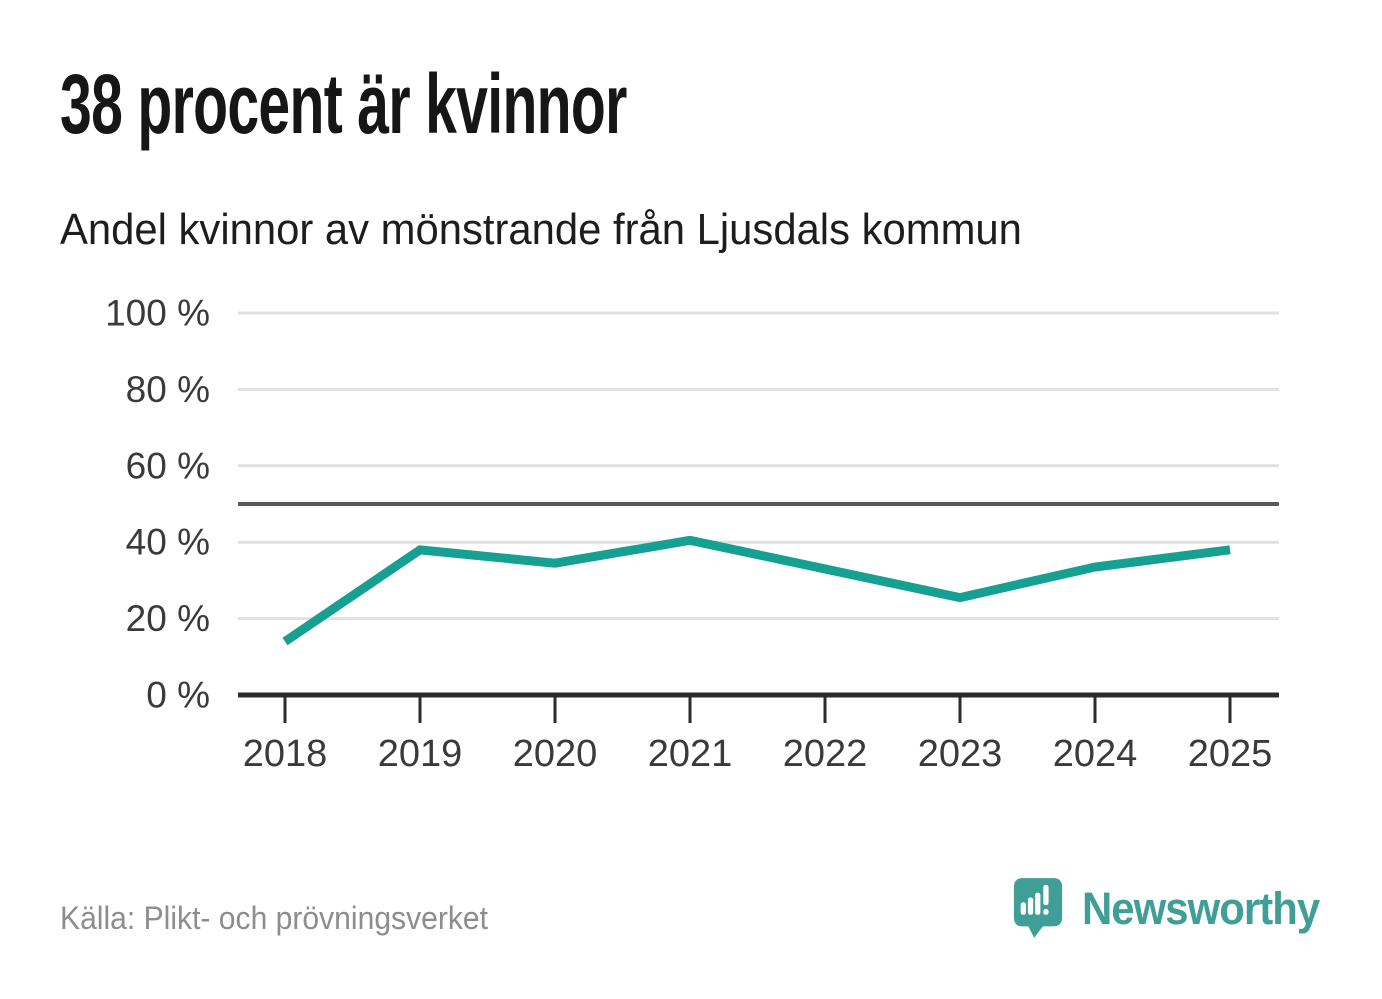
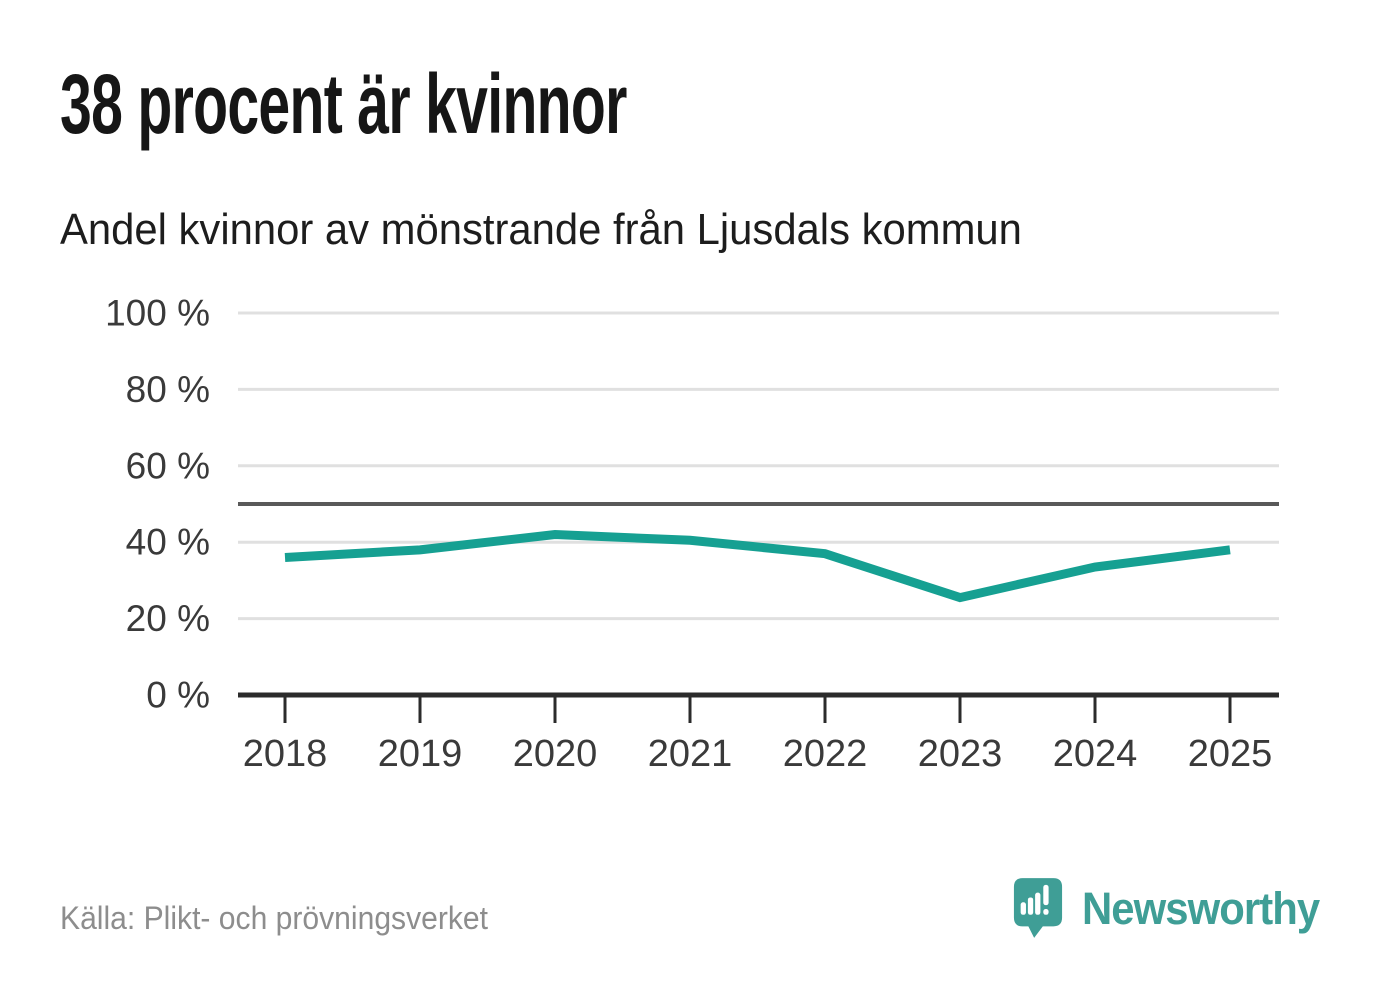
2018: 14% -> 36%
2020: 34% -> 42%
2022: 33% -> 37%
